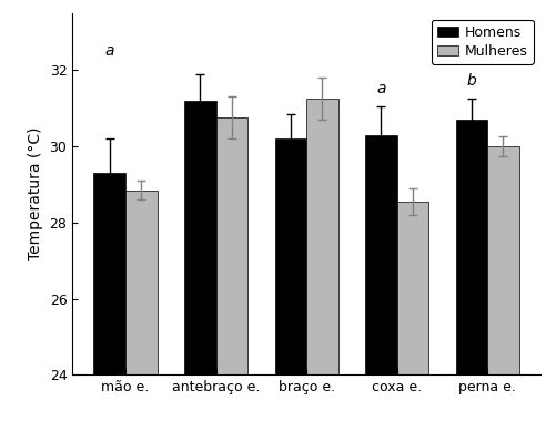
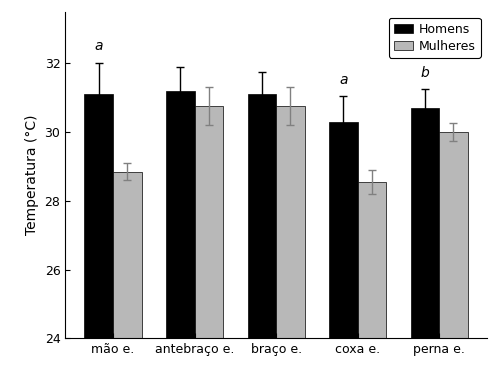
Homens/mão e.: 29.3 -> 31.1
Homens/braço e.: 30.2 -> 31.1
Mulheres/braço e.: 31.25 -> 30.75
